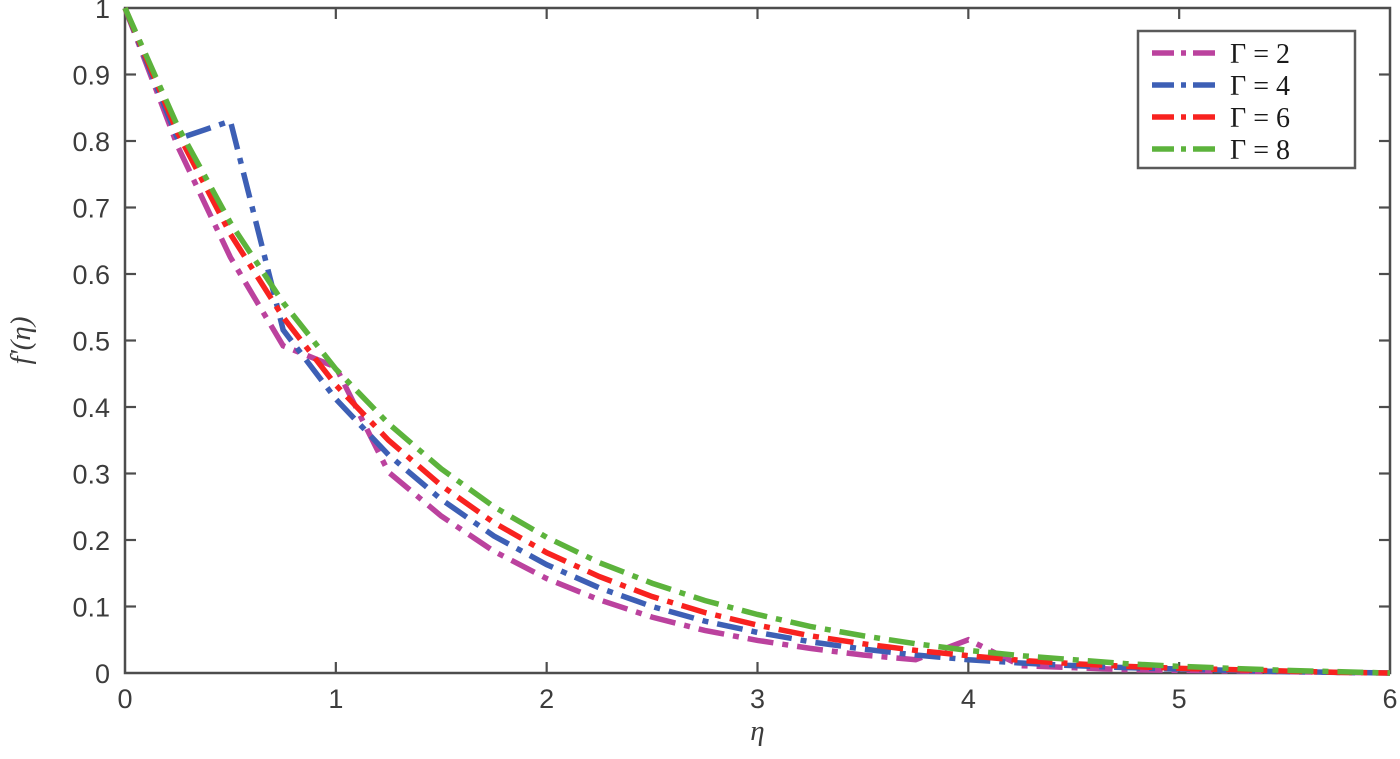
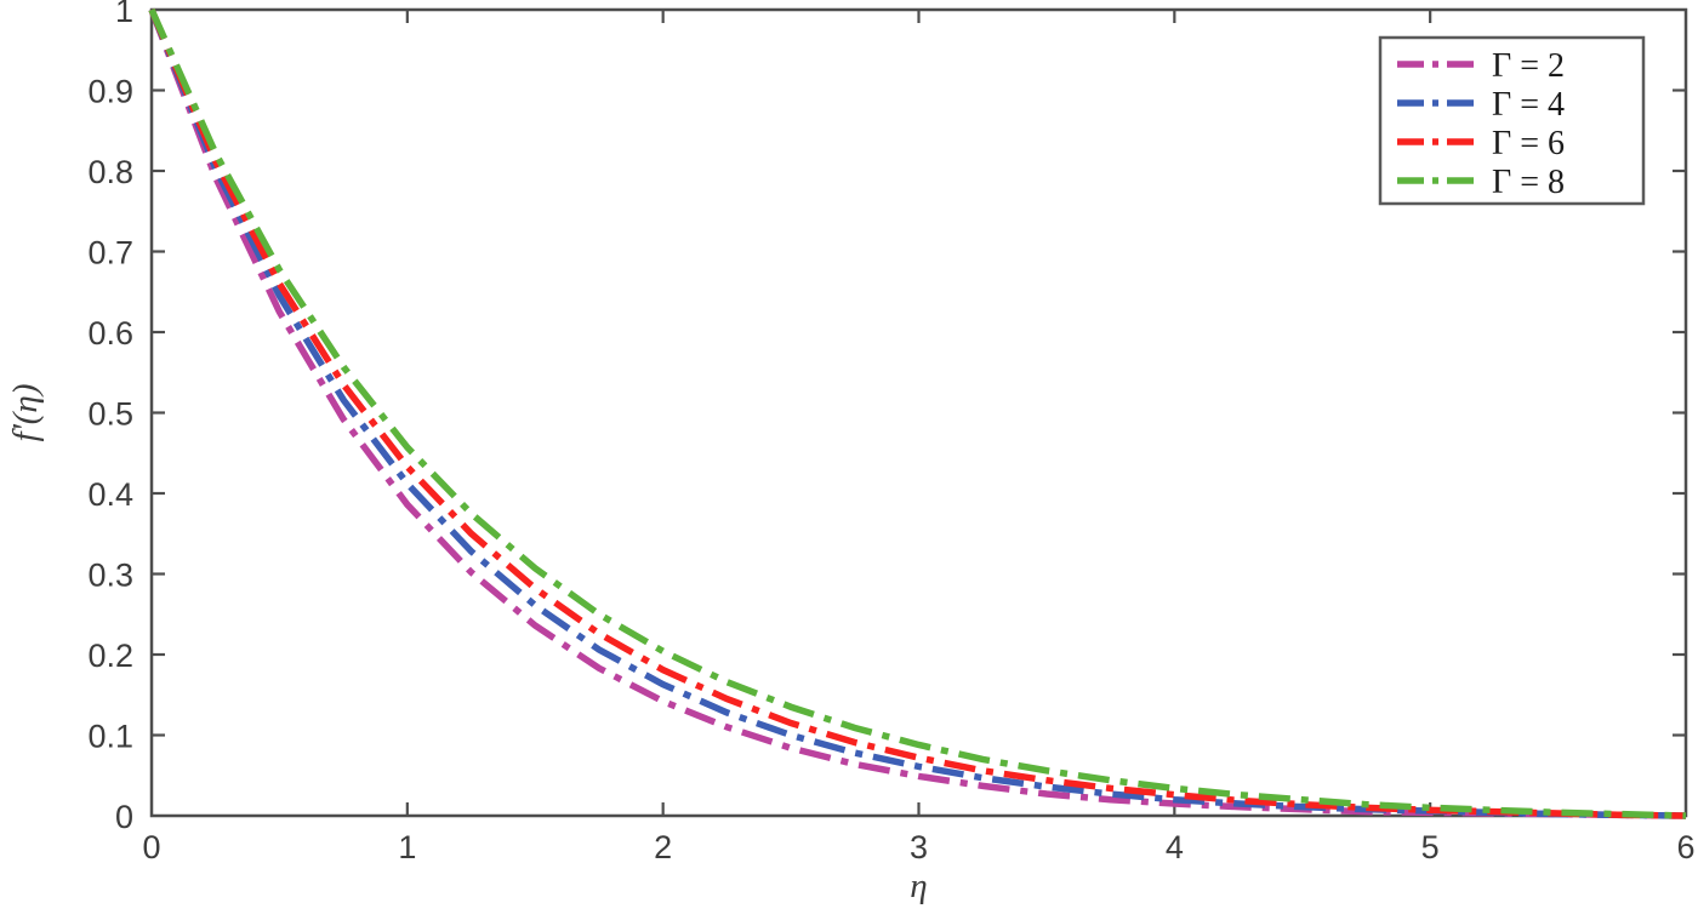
Γ = 4/0.5: 0.83 -> 0.65
Γ = 2/1: 0.46 -> 0.39
Γ = 2/4: 0.05 -> 0.01
